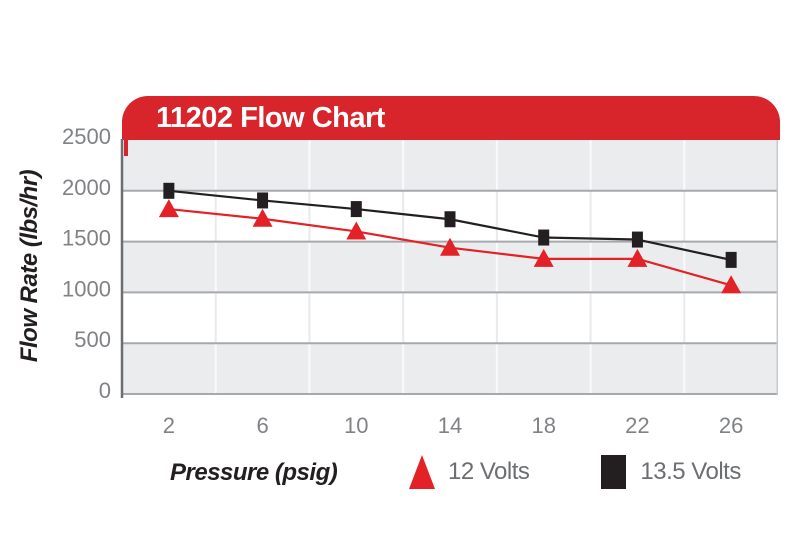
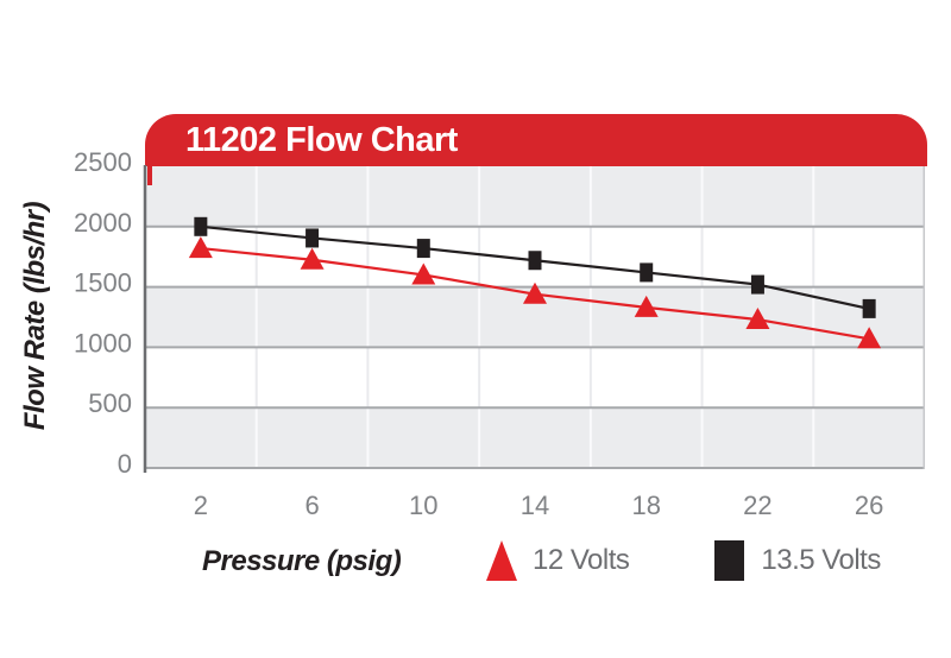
13.5 Volts/18: 1540 -> 1620
12 Volts/22: 1330 -> 1230
